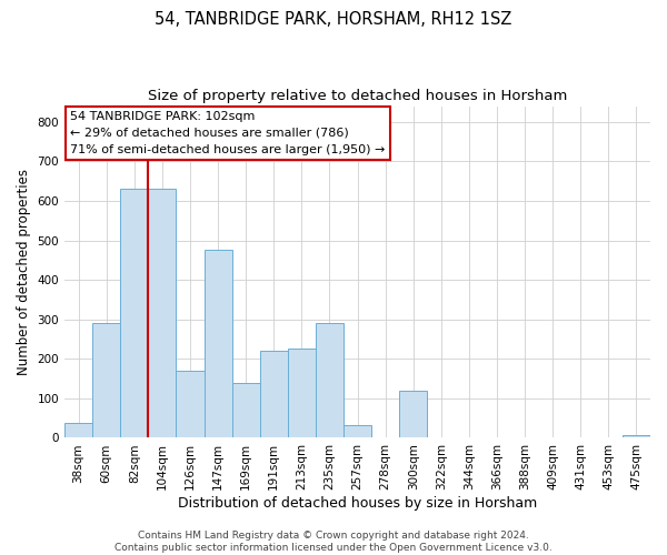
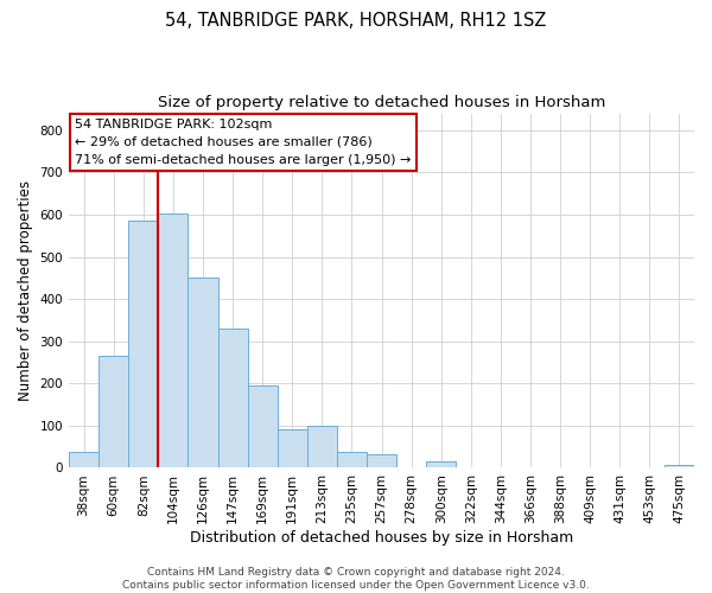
60sqm: 290 -> 265
82sqm: 630 -> 585
104sqm: 630 -> 604
126sqm: 170 -> 452
147sqm: 475 -> 330
169sqm: 140 -> 196
191sqm: 220 -> 90
213sqm: 225 -> 101
235sqm: 290 -> 38
300sqm: 120 -> 14
